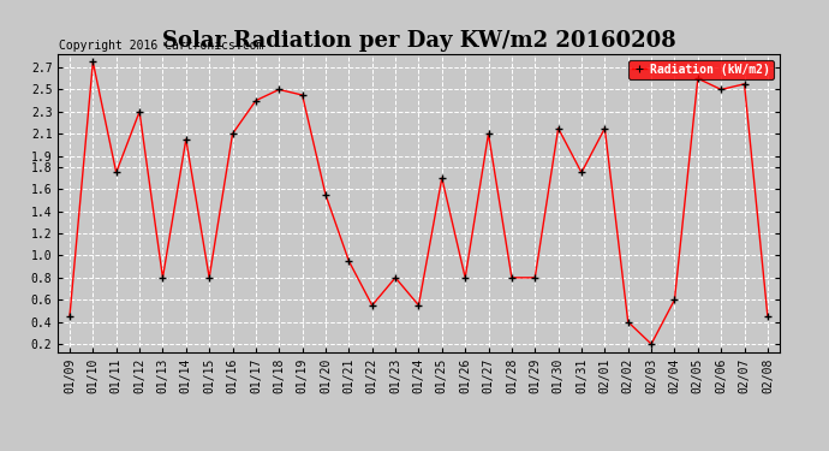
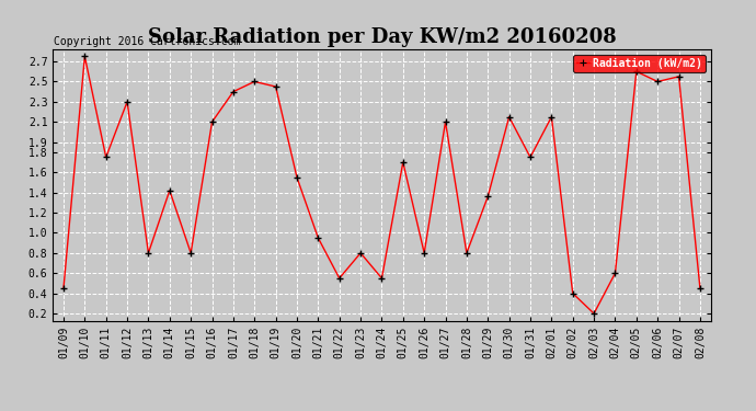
01/14: 2.05 -> 1.42
01/29: 0.80 -> 1.36
